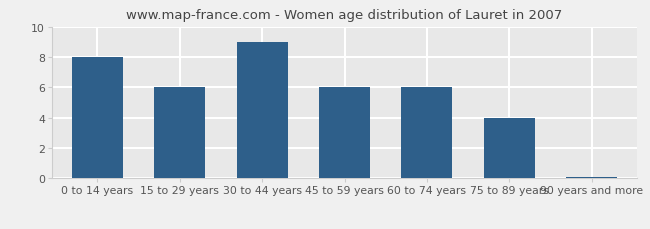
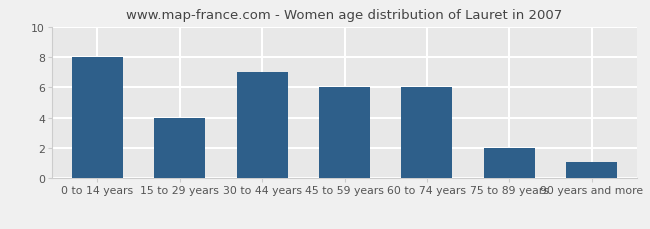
15 to 29 years: 6.0 -> 4.0
30 to 44 years: 9.0 -> 7.0
75 to 89 years: 4.0 -> 2.0
90 years and more: 0.1 -> 1.1
